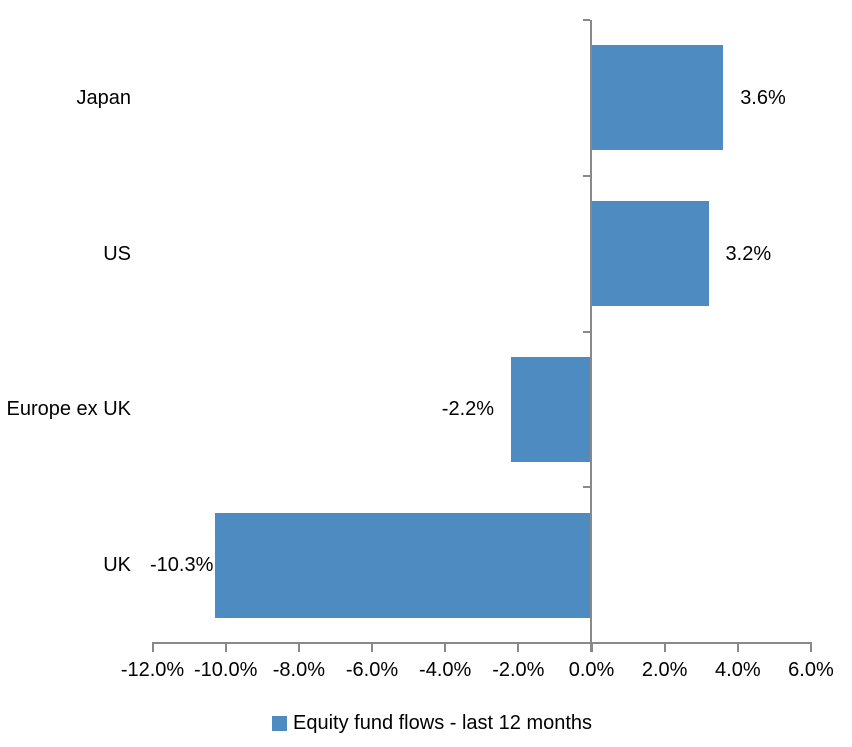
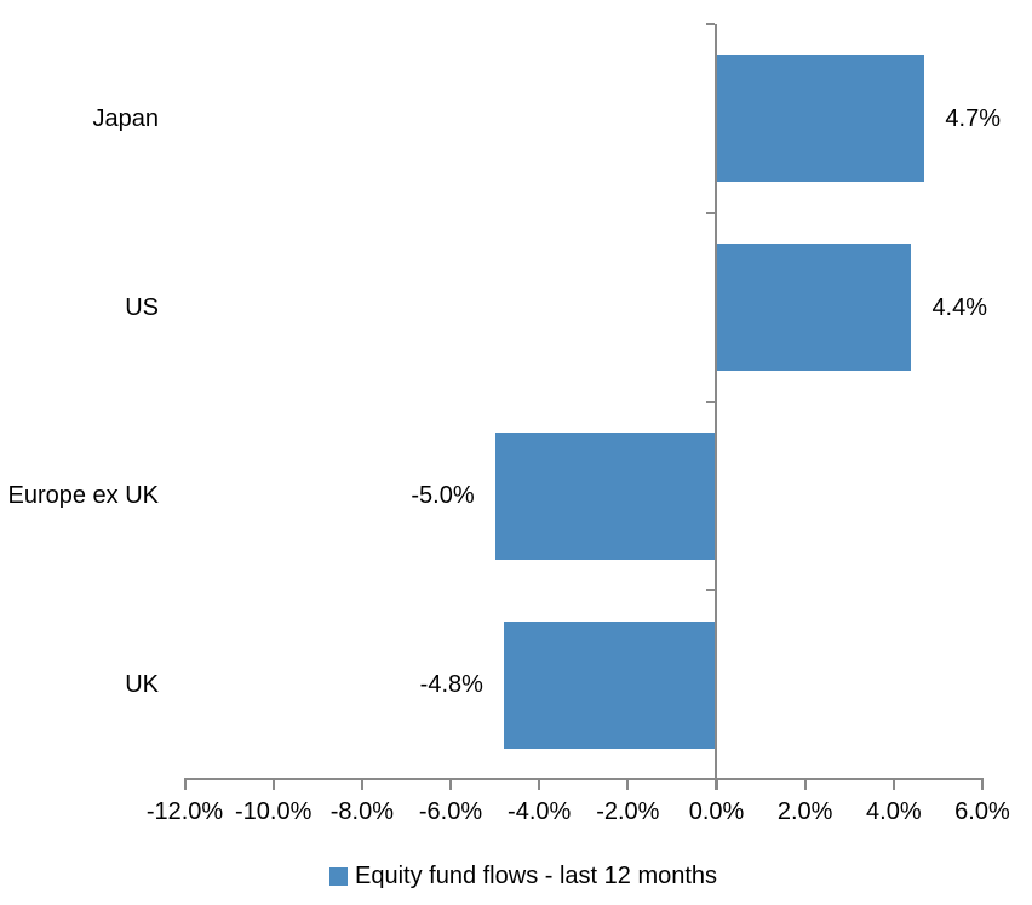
Japan: 3.6% -> 4.7%
US: 3.2% -> 4.4%
Europe ex UK: -2.2% -> -5.0%
UK: -10.3% -> -4.8%
